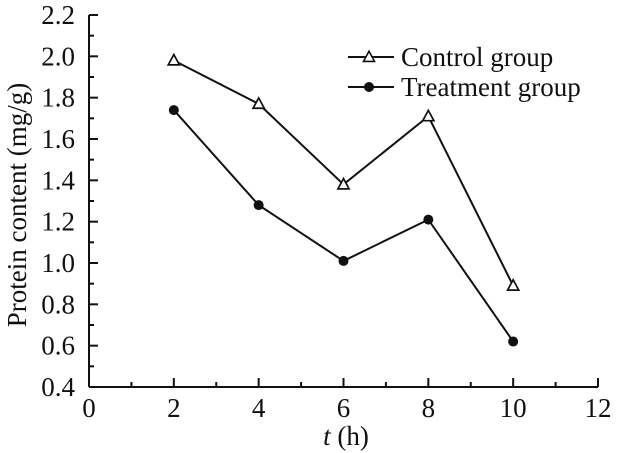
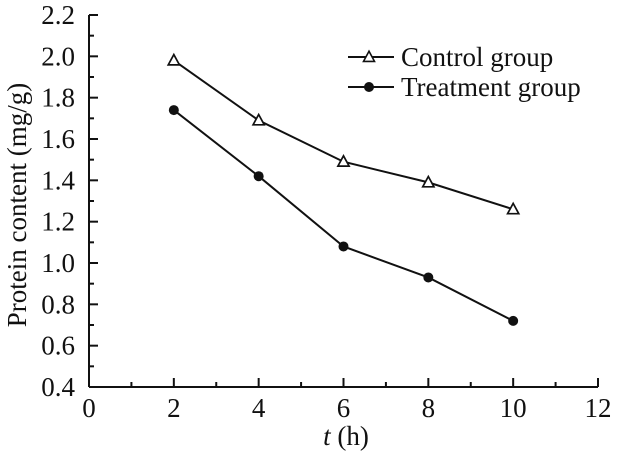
Control group/4: 1.77 -> 1.69
Treatment group/4: 1.28 -> 1.42
Control group/6: 1.38 -> 1.49
Treatment group/6: 1.01 -> 1.08
Control group/8: 1.71 -> 1.39
Treatment group/8: 1.21 -> 0.93
Control group/10: 0.89 -> 1.26
Treatment group/10: 0.62 -> 0.72
